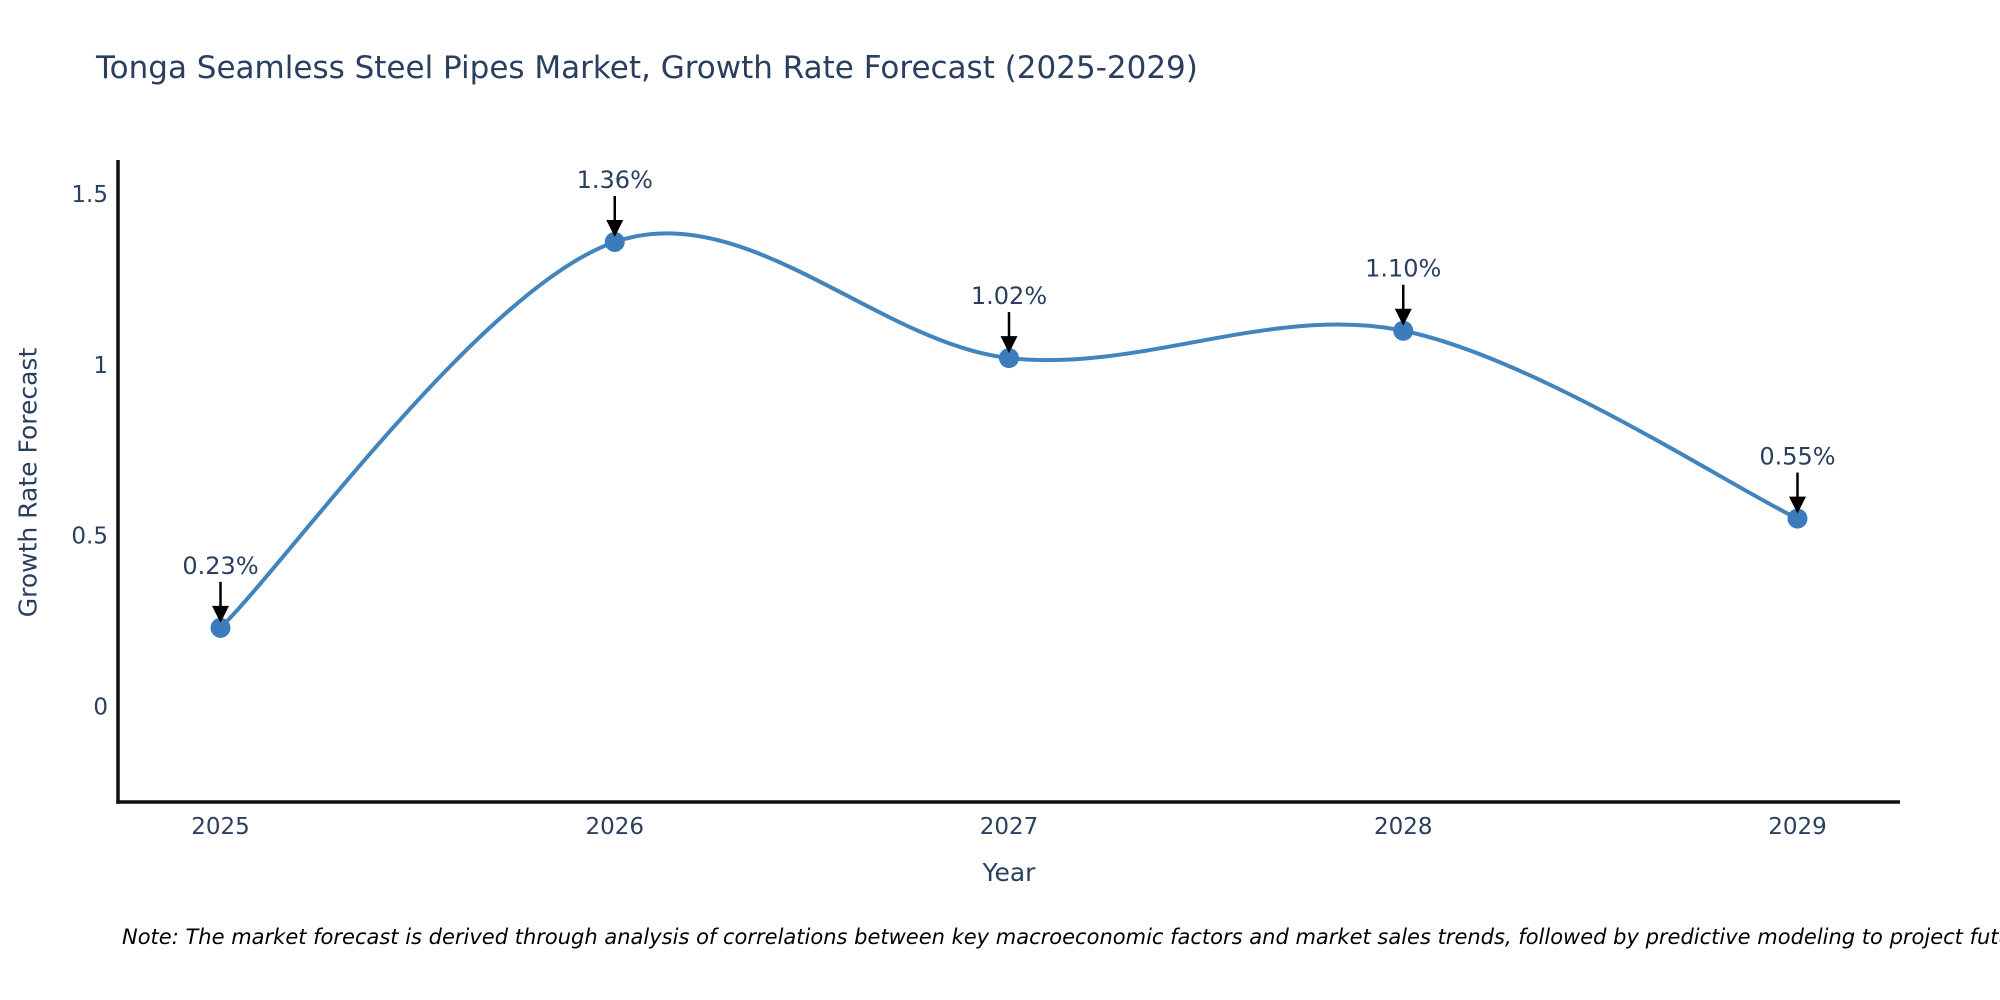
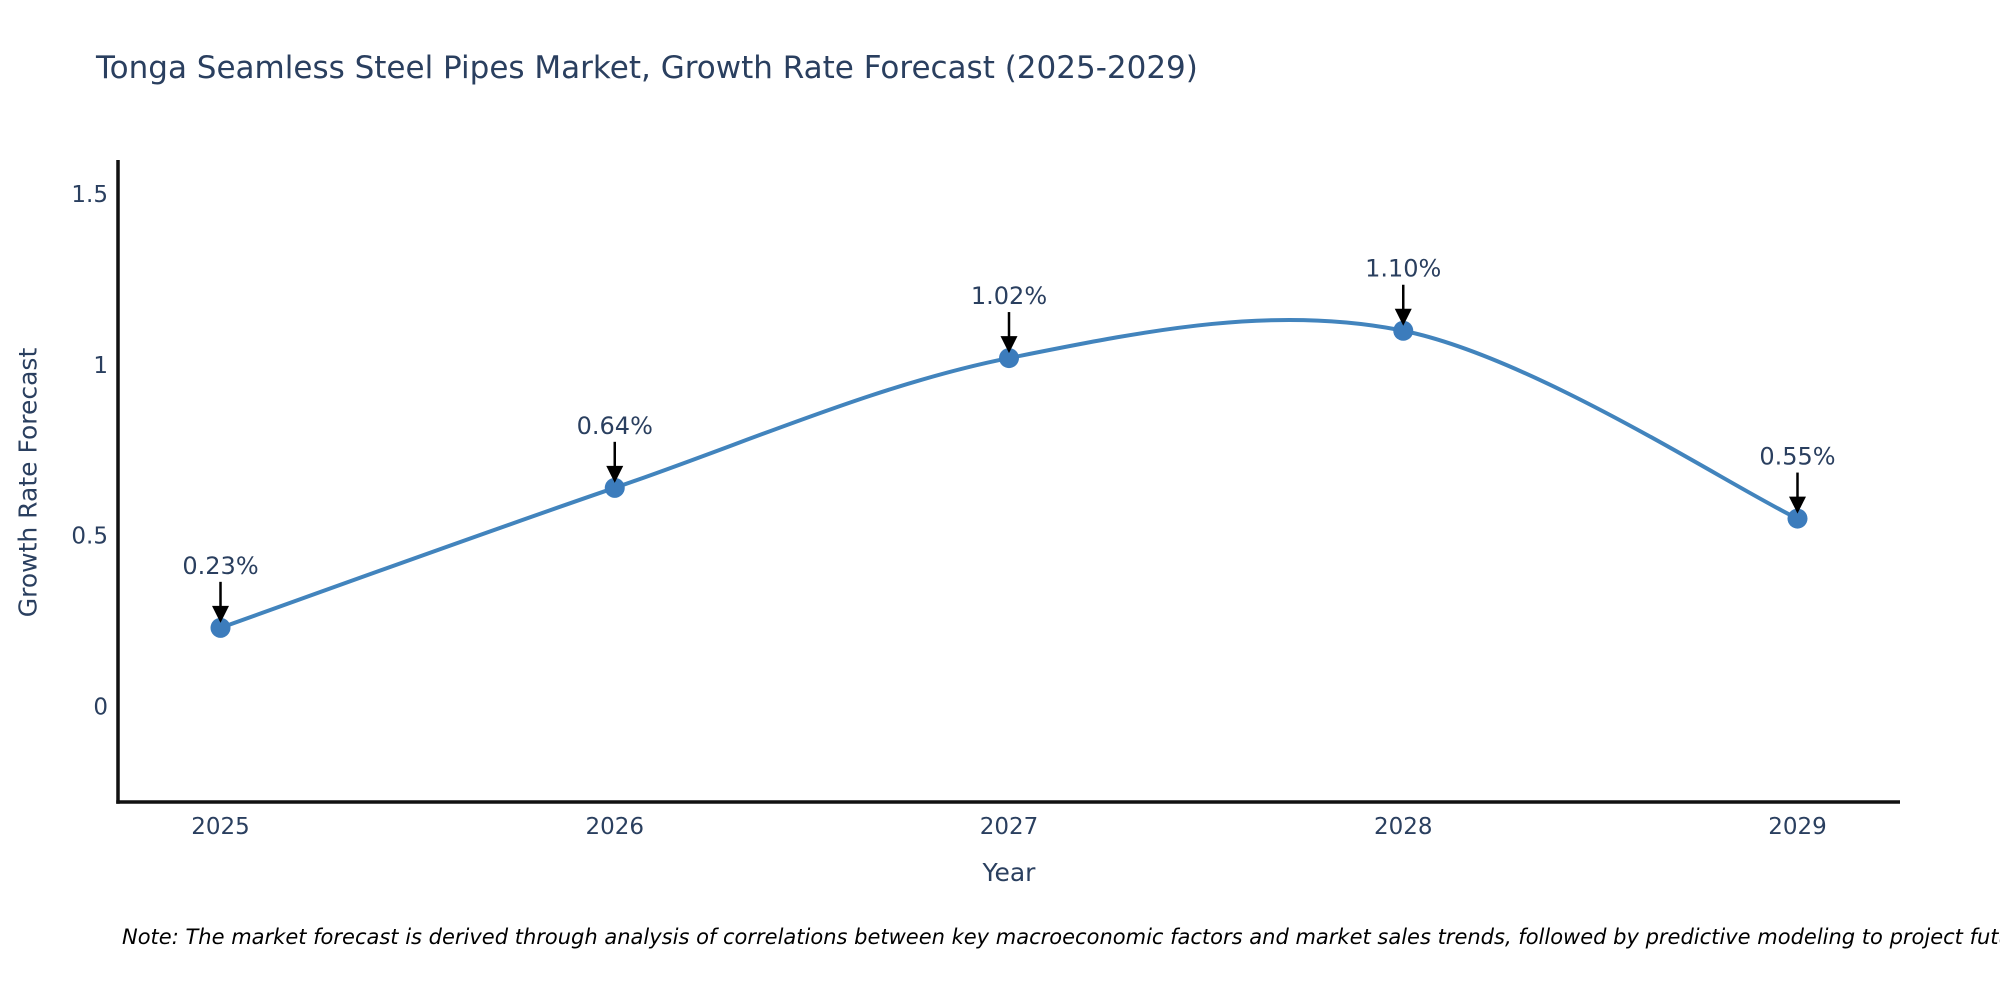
2026: 1.36% -> 0.64%
